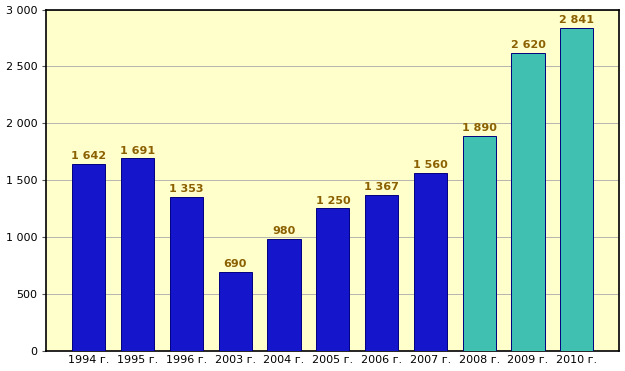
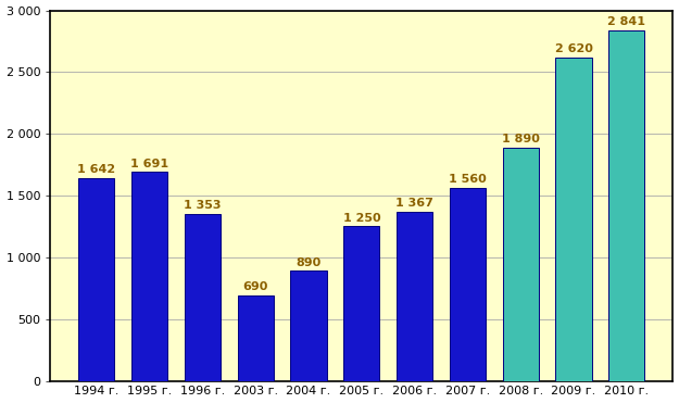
2004 г.: 980 -> 890
